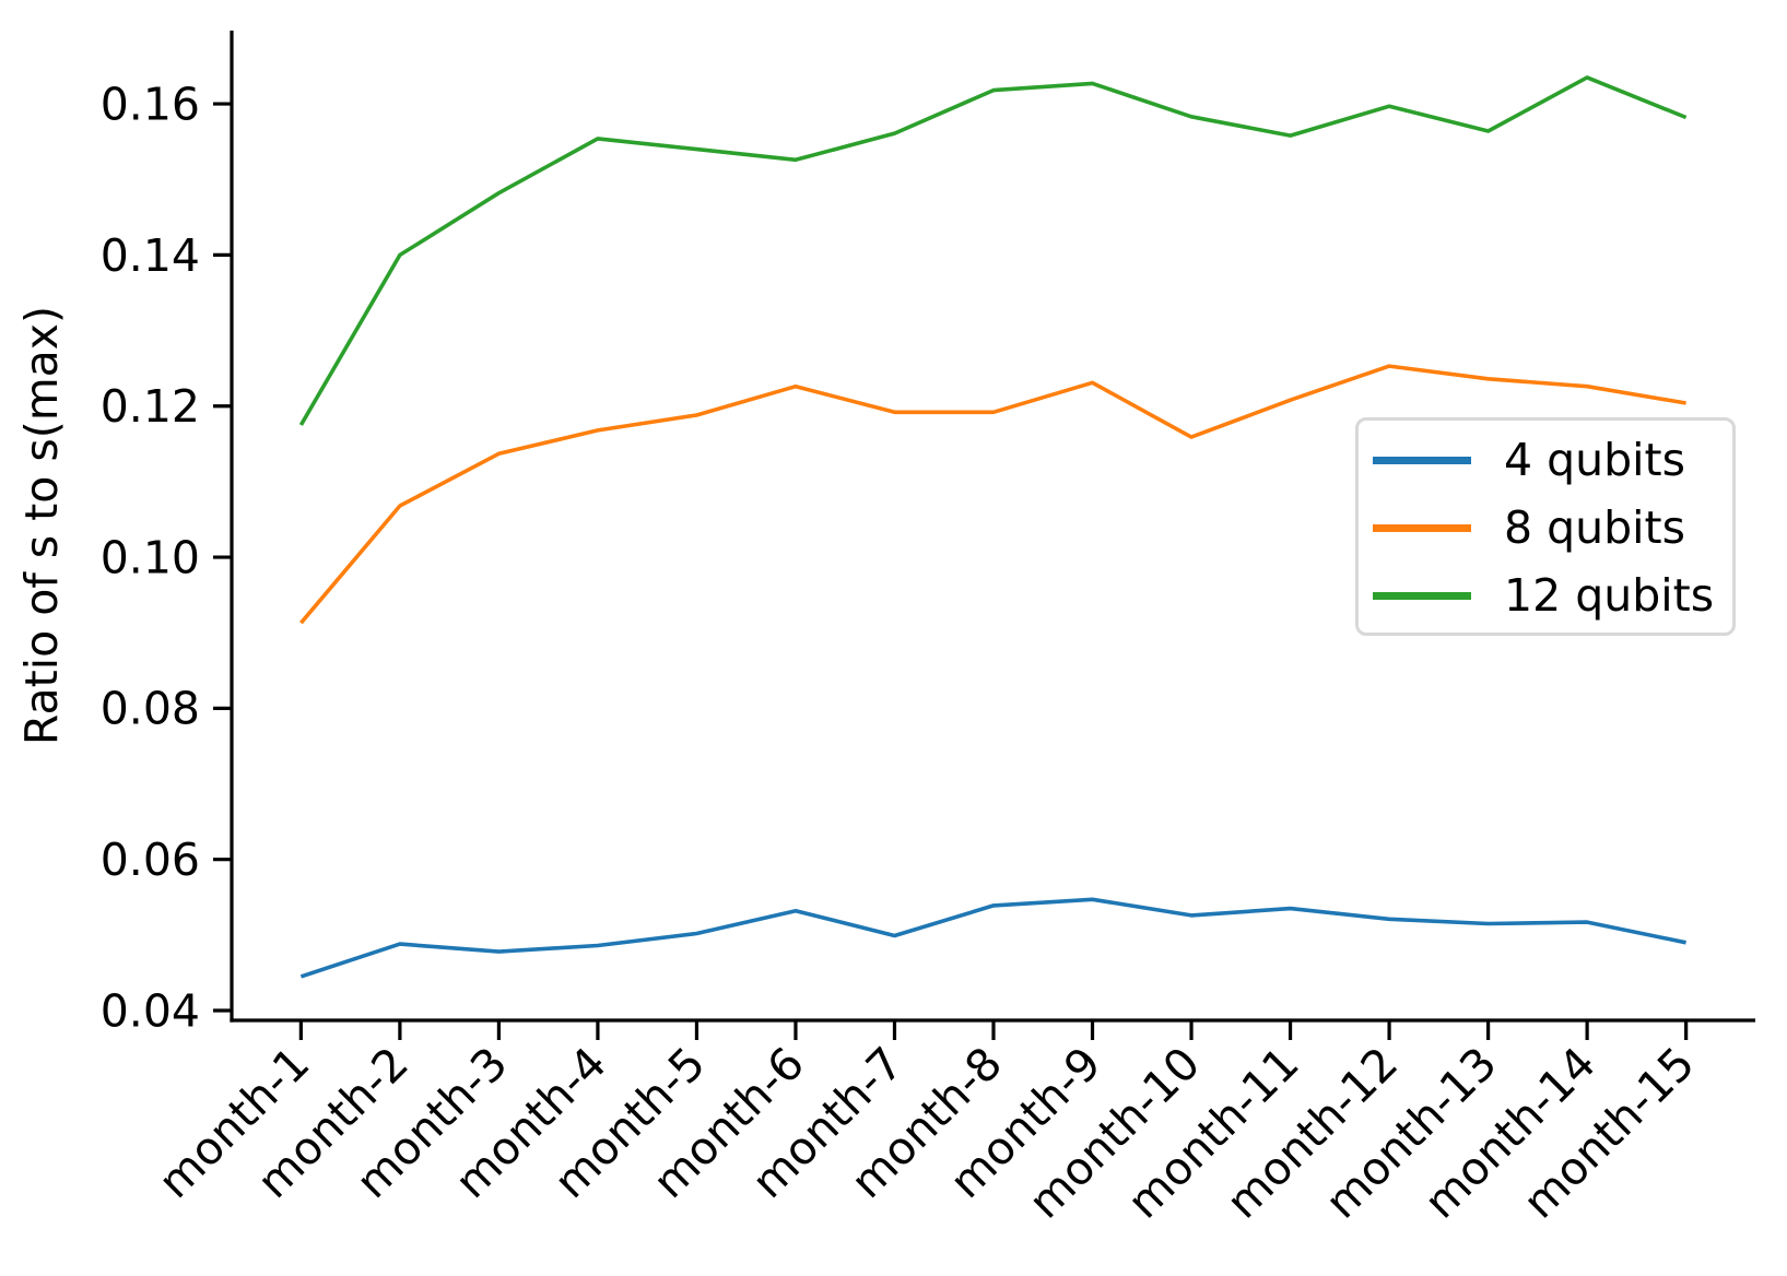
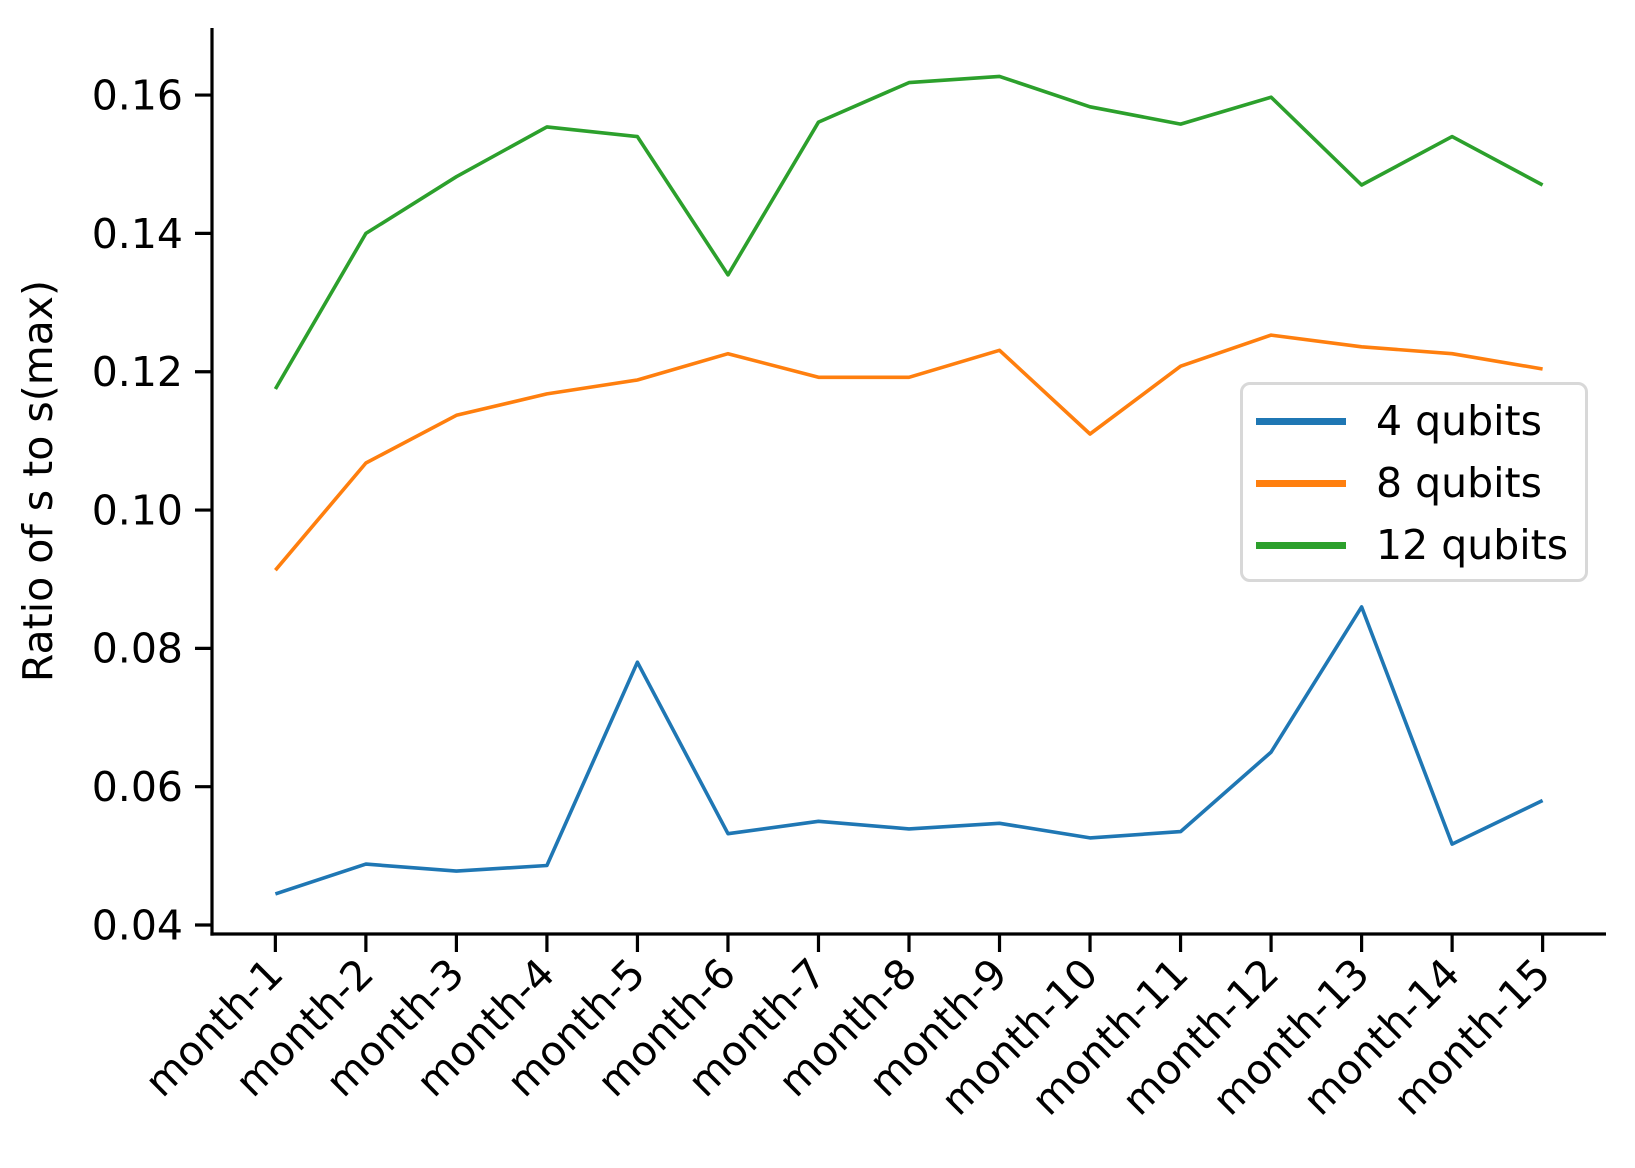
4 qubits/month-5: 0.050 -> 0.078
12 qubits/month-6: 0.153 -> 0.134
4 qubits/month-7: 0.050 -> 0.055
8 qubits/month-10: 0.116 -> 0.111
4 qubits/month-12: 0.052 -> 0.065
4 qubits/month-13: 0.051 -> 0.086
12 qubits/month-13: 0.156 -> 0.147
12 qubits/month-14: 0.164 -> 0.154
4 qubits/month-15: 0.049 -> 0.058
12 qubits/month-15: 0.158 -> 0.147
